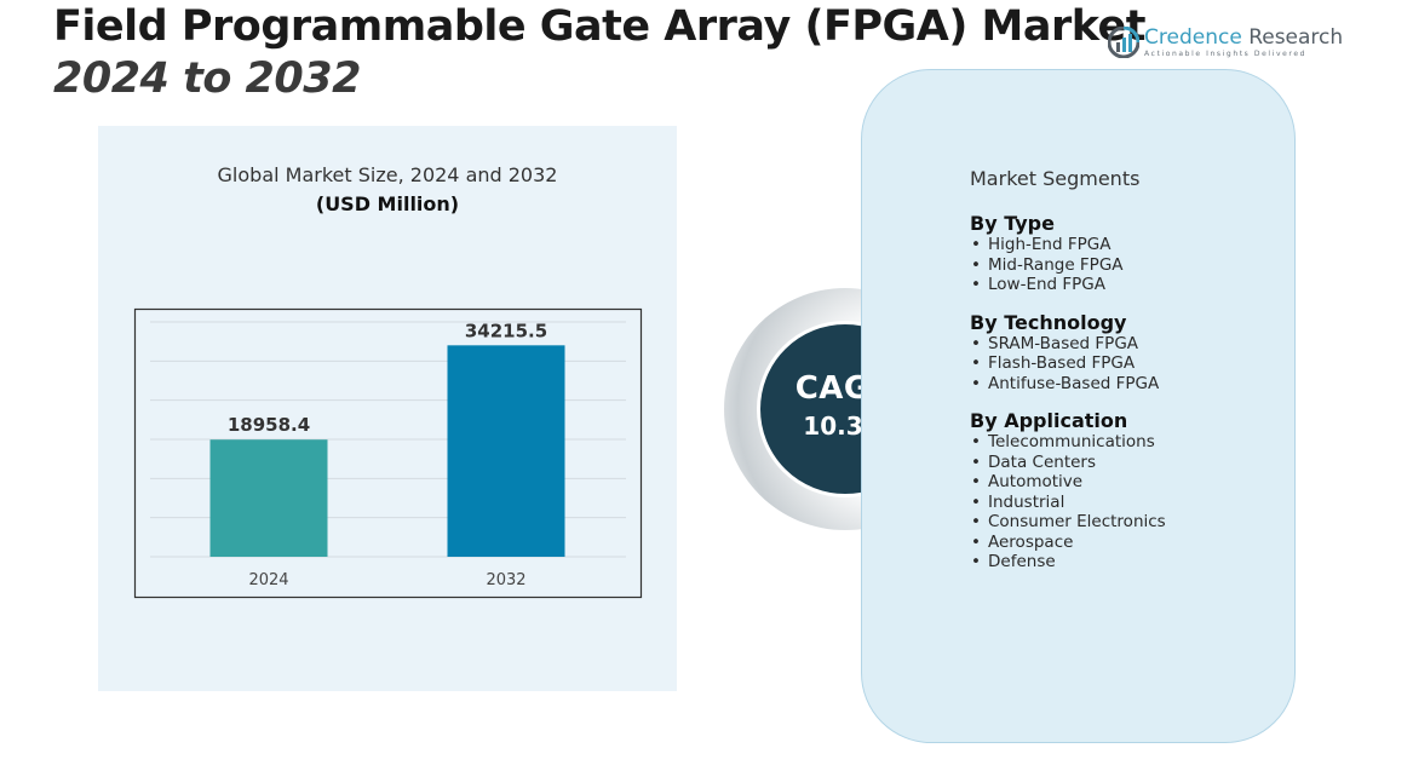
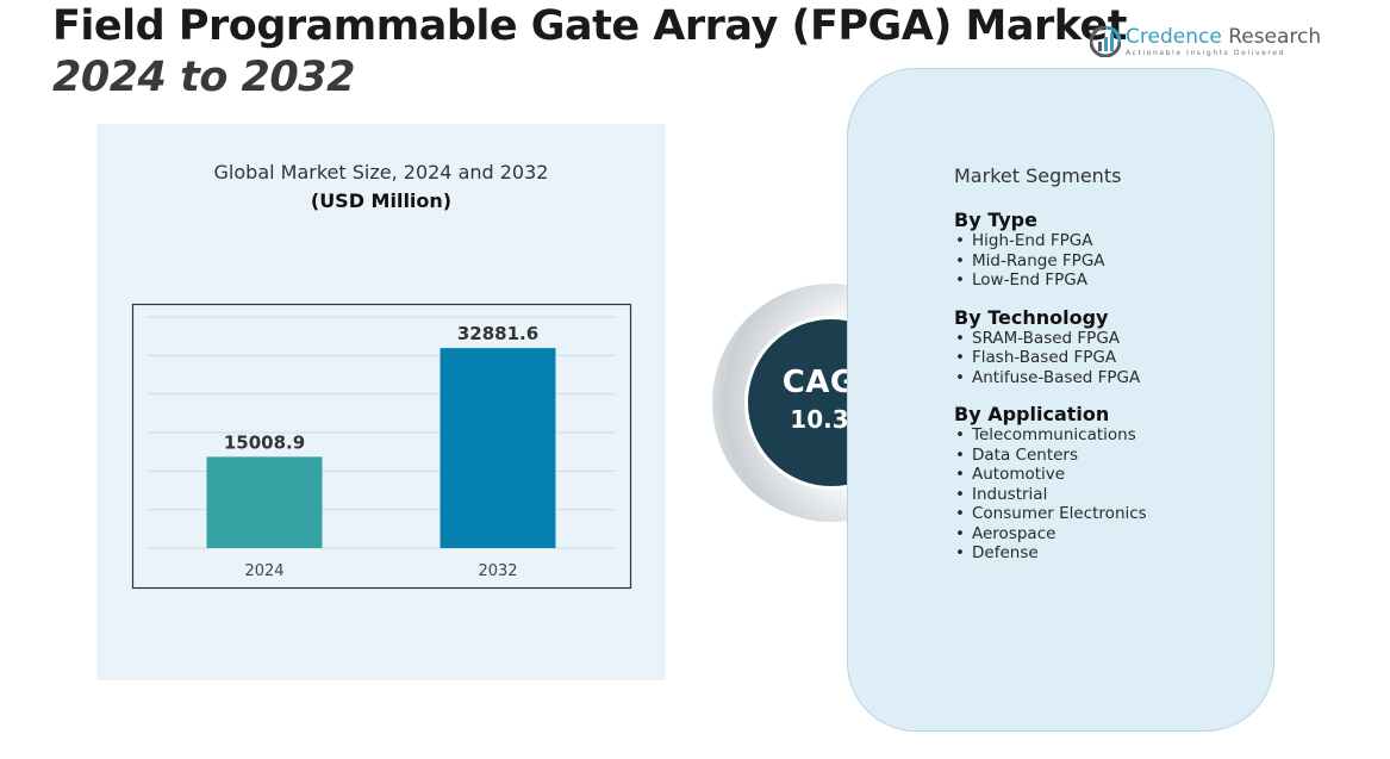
2024: 18958.4 -> 15008.9
2032: 34215.5 -> 32881.6
